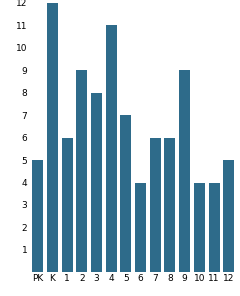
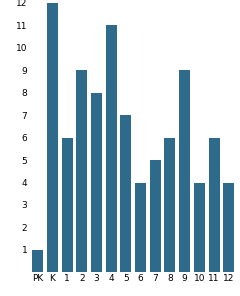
PK: 5 -> 1
7: 6 -> 5
11: 4 -> 6
12: 5 -> 4
